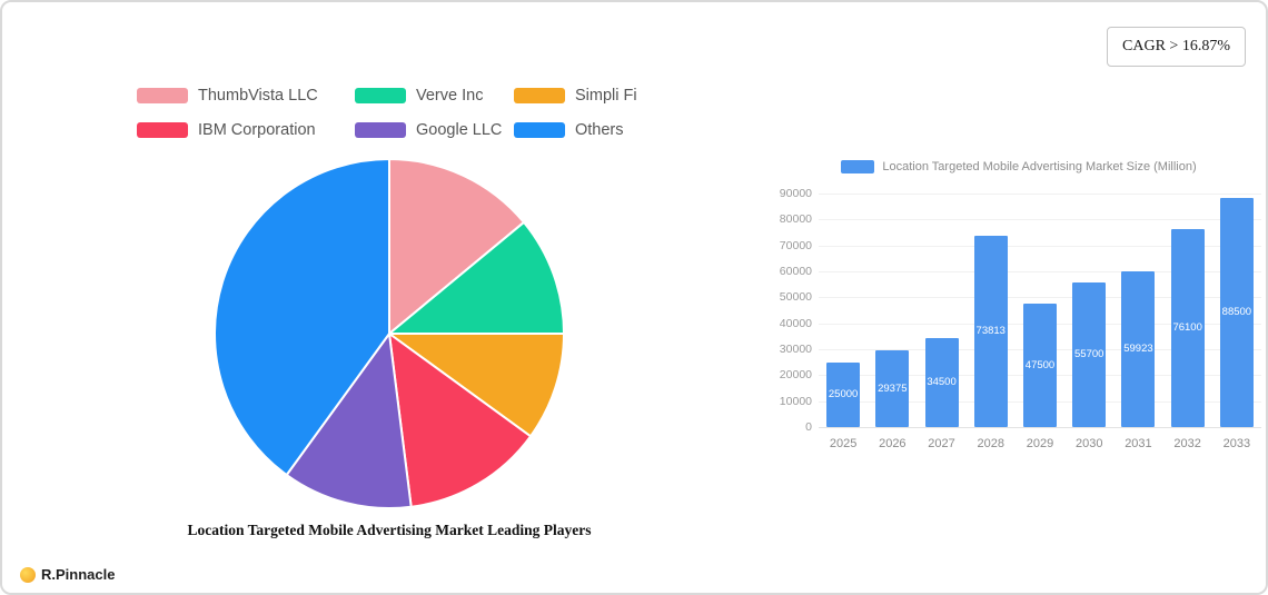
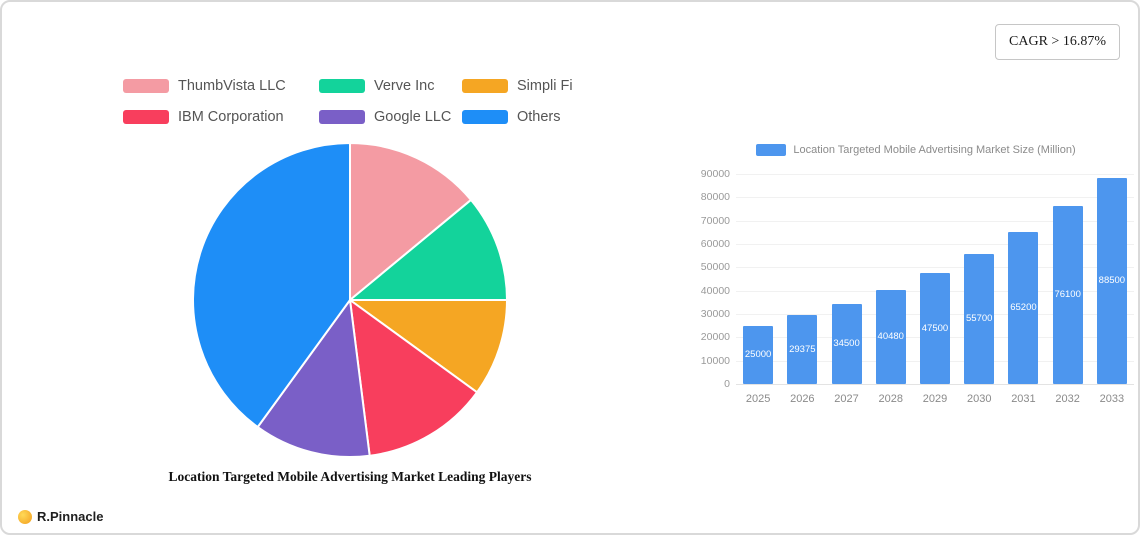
Location Targeted Mobile Advertising Market Size (Million)/2028: 73813 -> 40480
Location Targeted Mobile Advertising Market Size (Million)/2031: 59923 -> 65200
